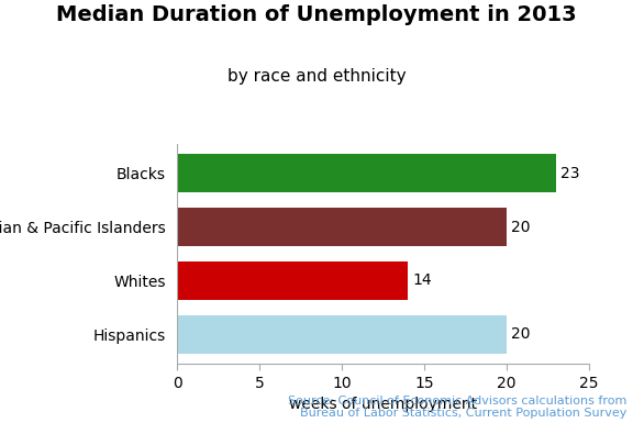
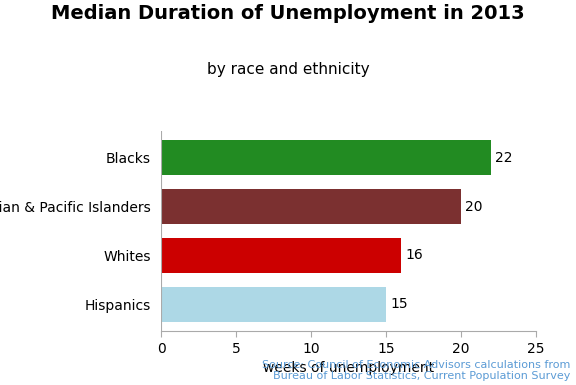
Blacks: 23 -> 22
Whites: 14 -> 16
Hispanics: 20 -> 15
